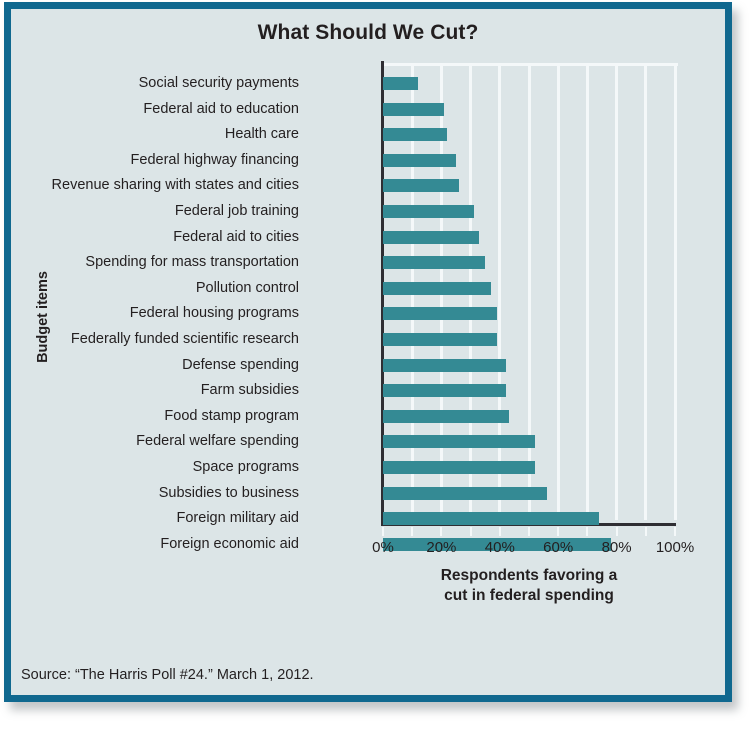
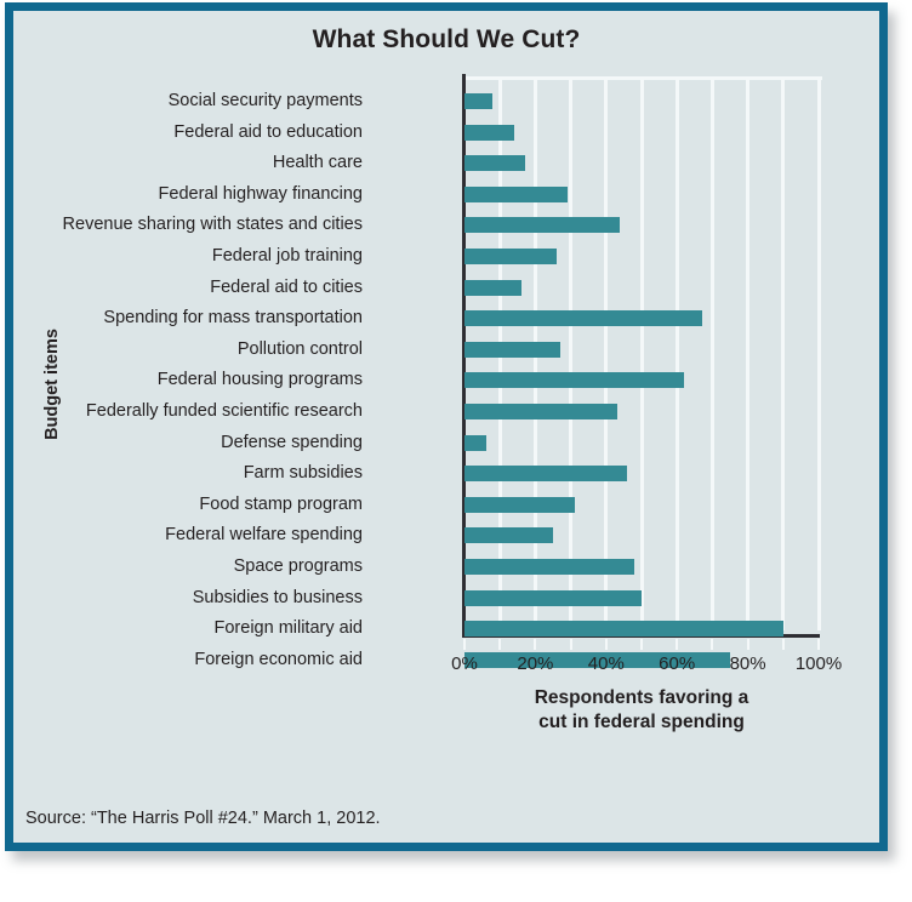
Social security payments: 12% -> 8%
Federal aid to education: 21% -> 14%
Health care: 22% -> 17%
Federal highway financing: 25% -> 29%
Revenue sharing with states and cities: 26% -> 44%
Federal job training: 31% -> 26%
Federal aid to cities: 33% -> 16%
Spending for mass transportation: 35% -> 67%
Pollution control: 37% -> 27%
Federal housing programs: 39% -> 62%
Federally funded scientific research: 39% -> 43%
Defense spending: 42% -> 6%
Farm subsidies: 42% -> 46%
Food stamp program: 43% -> 31%
Federal welfare spending: 52% -> 25%
Space programs: 52% -> 48%
Subsidies to business: 56% -> 50%
Foreign military aid: 74% -> 90%
Foreign economic aid: 78% -> 75%
